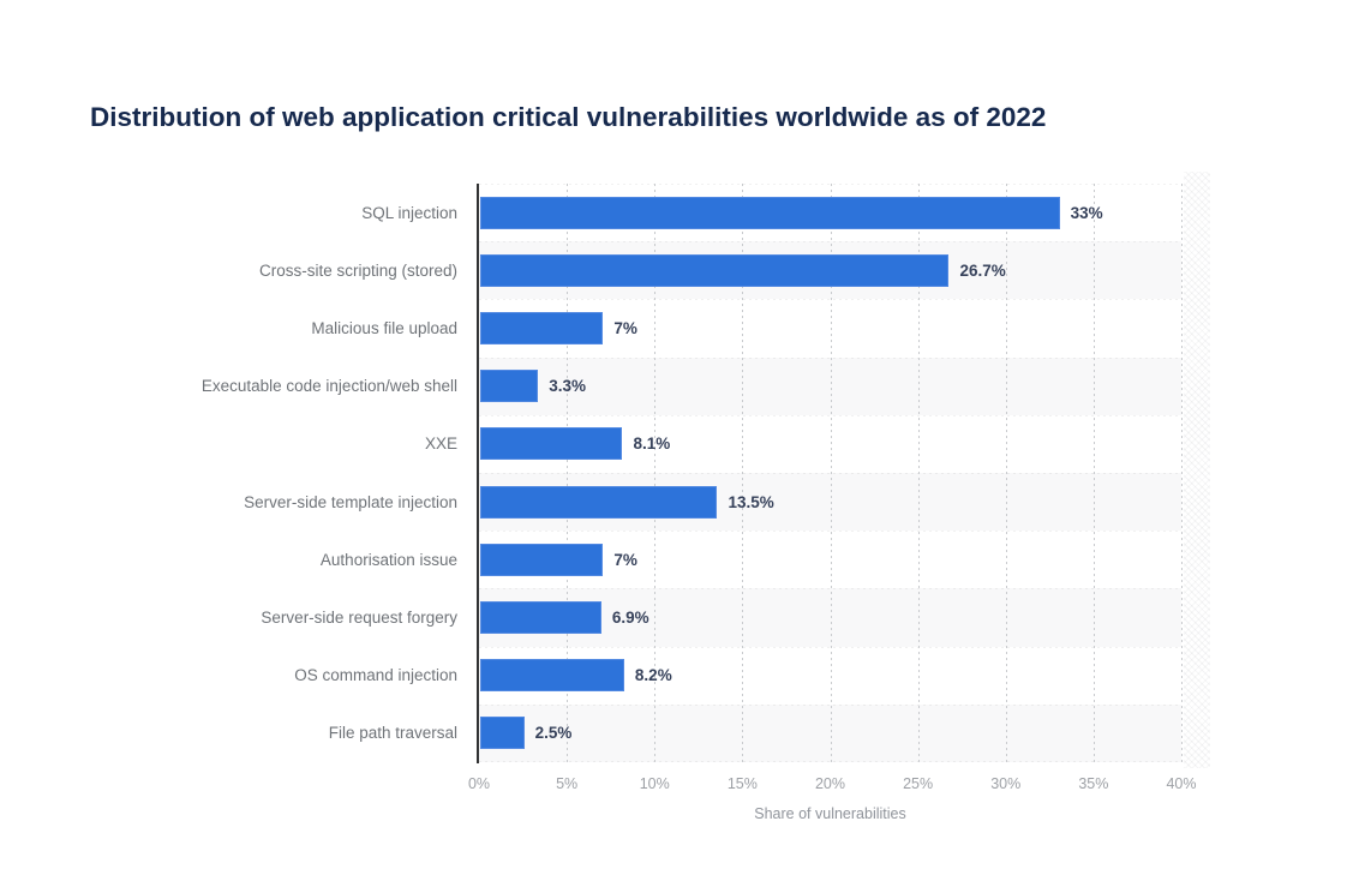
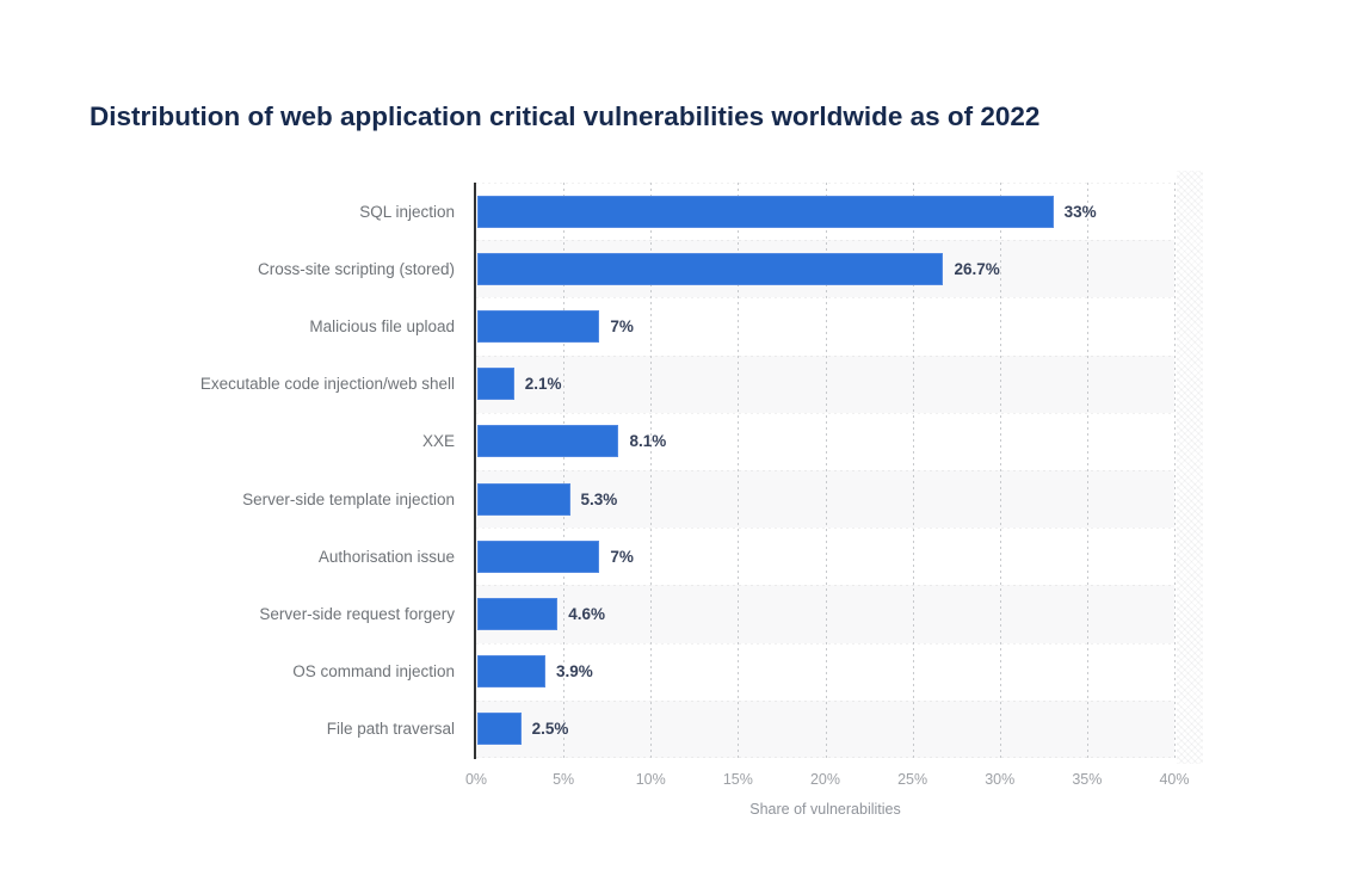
Executable code injection/web shell: 3.3% -> 2.1%
Server-side template injection: 13.5% -> 5.3%
Server-side request forgery: 6.9% -> 4.6%
OS command injection: 8.2% -> 3.9%
